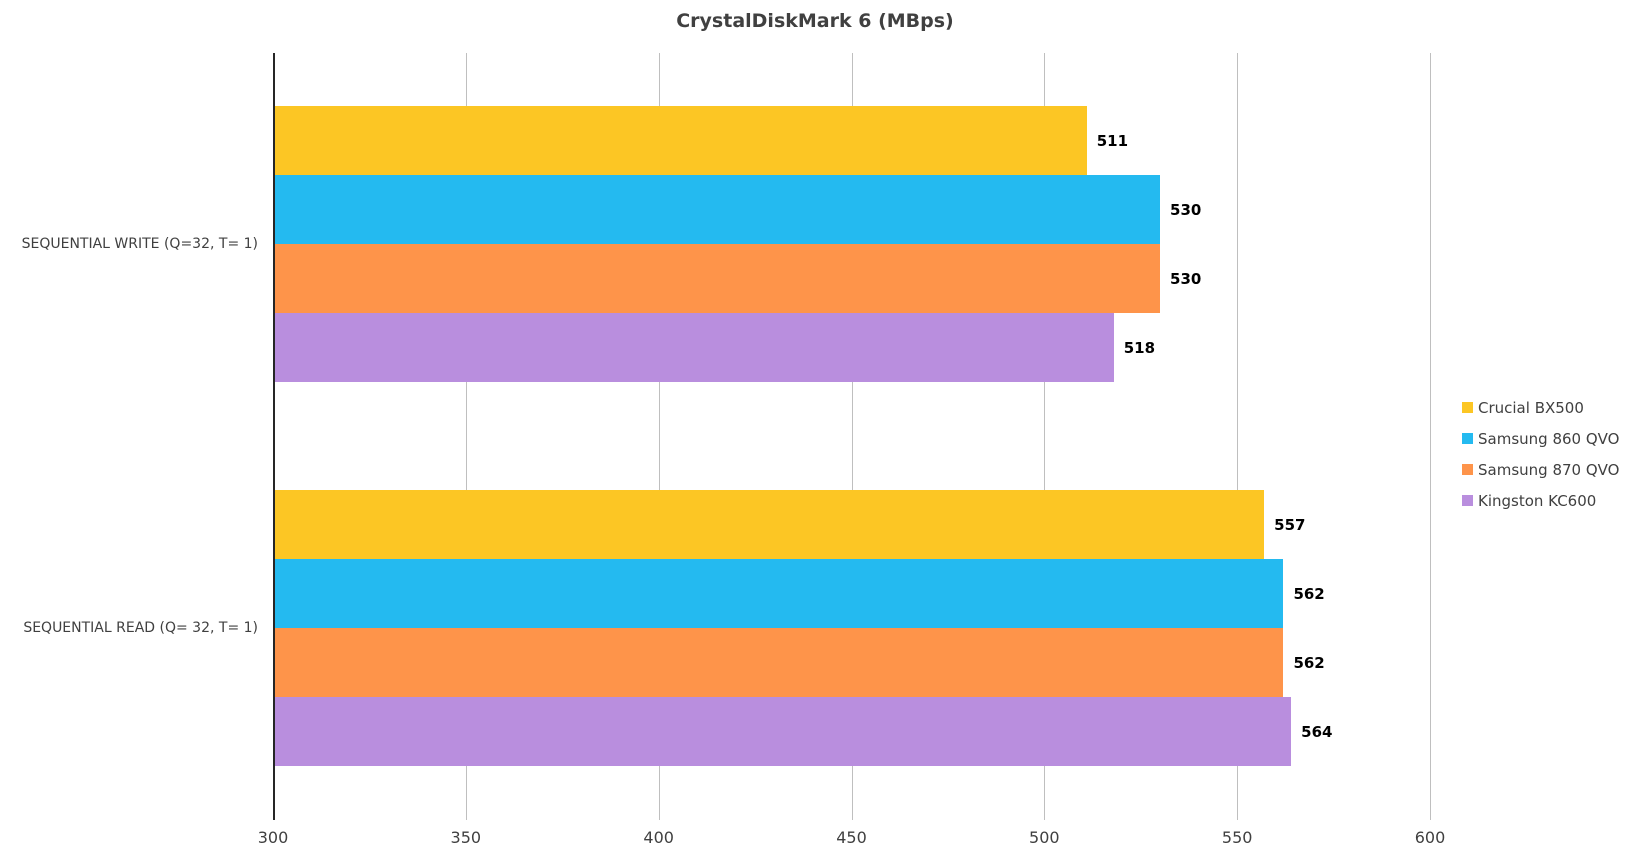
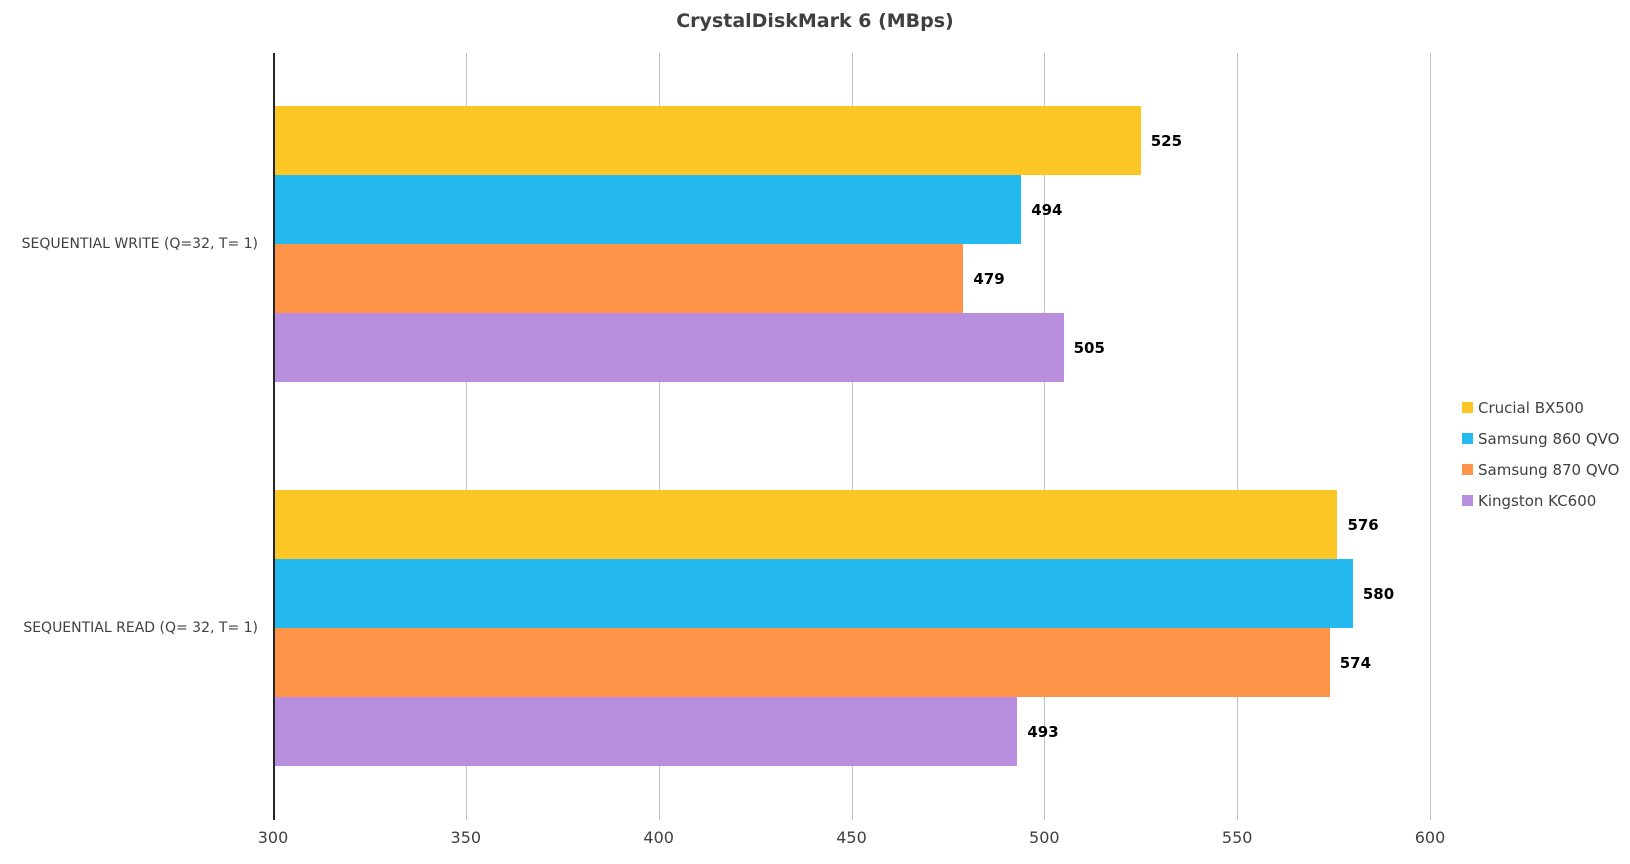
Crucial BX500/SEQUENTIAL WRITE (Q=32, T= 1): 511 -> 525
Samsung 860 QVO/SEQUENTIAL WRITE (Q=32, T= 1): 530 -> 494
Samsung 870 QVO/SEQUENTIAL WRITE (Q=32, T= 1): 530 -> 479
Kingston KC600/SEQUENTIAL WRITE (Q=32, T= 1): 518 -> 505
Crucial BX500/SEQUENTIAL READ (Q= 32, T= 1): 557 -> 576
Samsung 860 QVO/SEQUENTIAL READ (Q= 32, T= 1): 562 -> 580
Samsung 870 QVO/SEQUENTIAL READ (Q= 32, T= 1): 562 -> 574
Kingston KC600/SEQUENTIAL READ (Q= 32, T= 1): 564 -> 493
